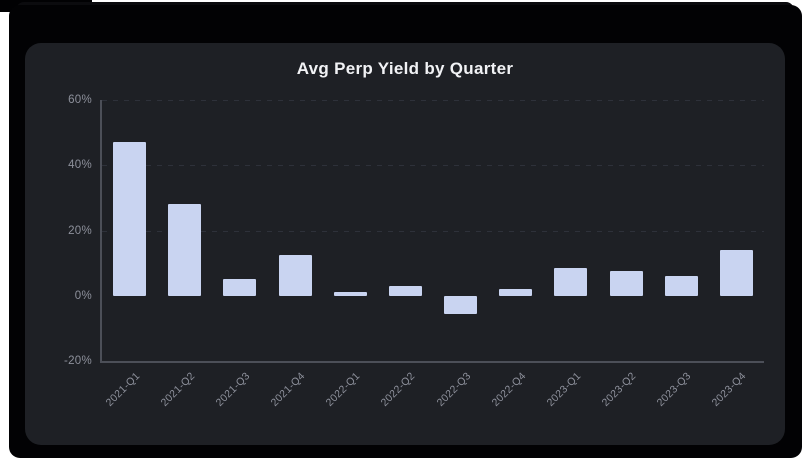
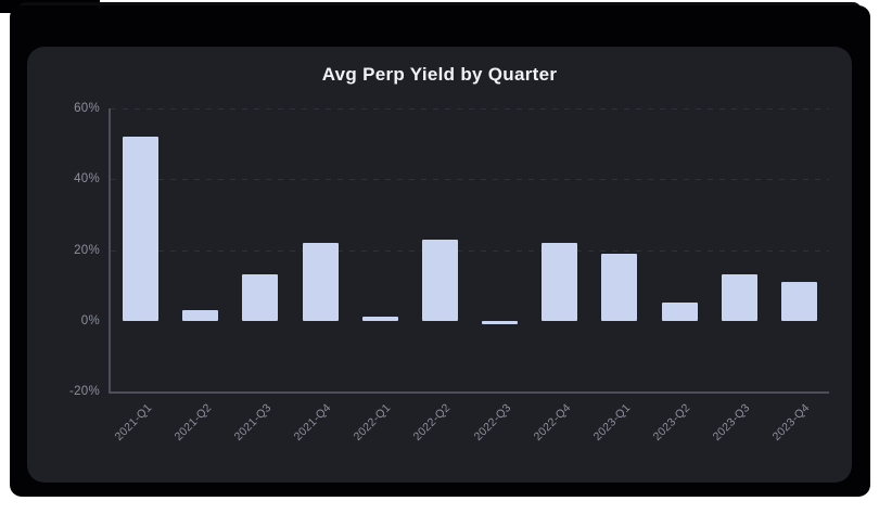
2021-Q1: 47% -> 52%
2021-Q2: 28% -> 3%
2021-Q3: 5% -> 13%
2021-Q4: 12% -> 22%
2022-Q2: 3% -> 23%
2022-Q3: -6% -> -1%
2022-Q4: 2% -> 22%
2023-Q1: 8% -> 19%
2023-Q2: 8% -> 5%
2023-Q3: 6% -> 13%
2023-Q4: 14% -> 11%
